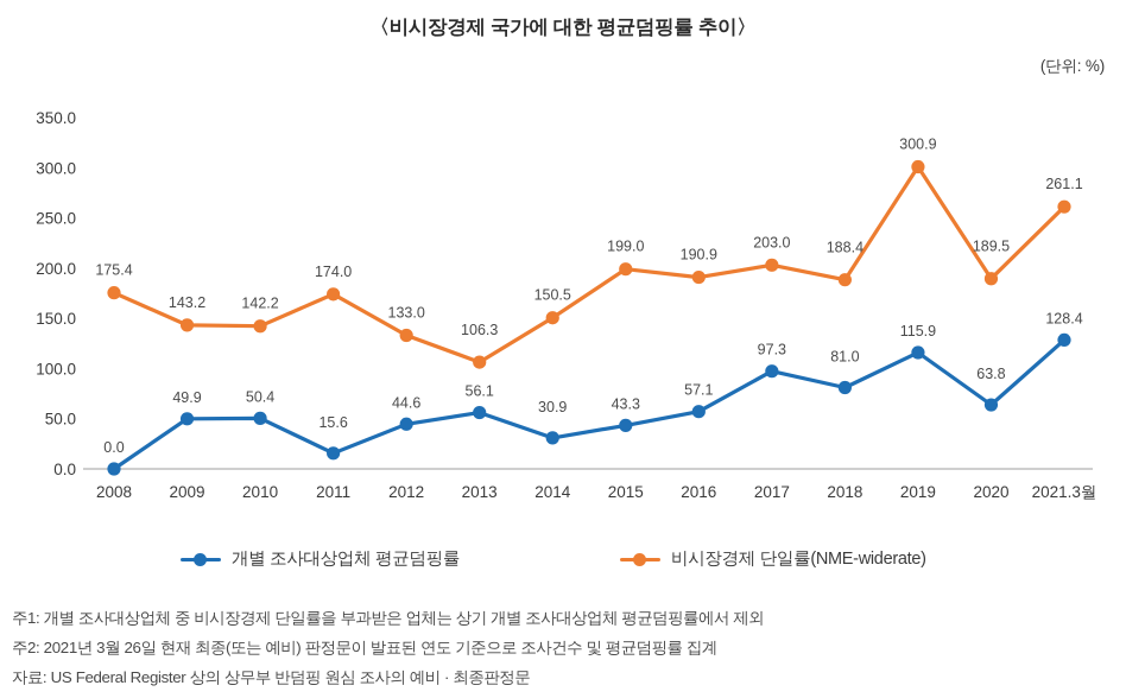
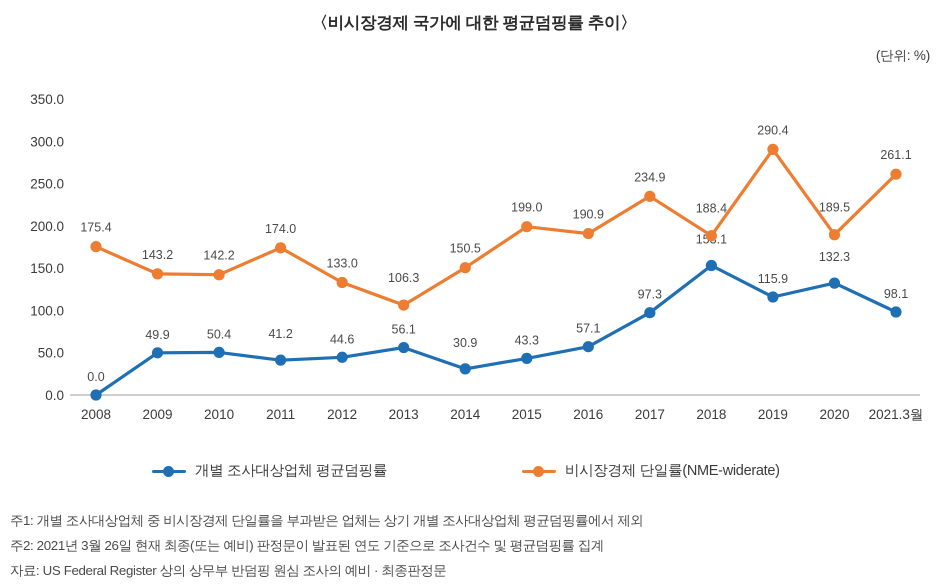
개별 조사대상업체 평균덤핑률/2011: 15.6 -> 41.2
비시장경제 단일률(NME-widerate)/2017: 203.0 -> 234.9
개별 조사대상업체 평균덤핑률/2018: 81.0 -> 153.1
비시장경제 단일률(NME-widerate)/2019: 300.9 -> 290.4
개별 조사대상업체 평균덤핑률/2020: 63.8 -> 132.3
개별 조사대상업체 평균덤핑률/2021.3월: 128.4 -> 98.1
